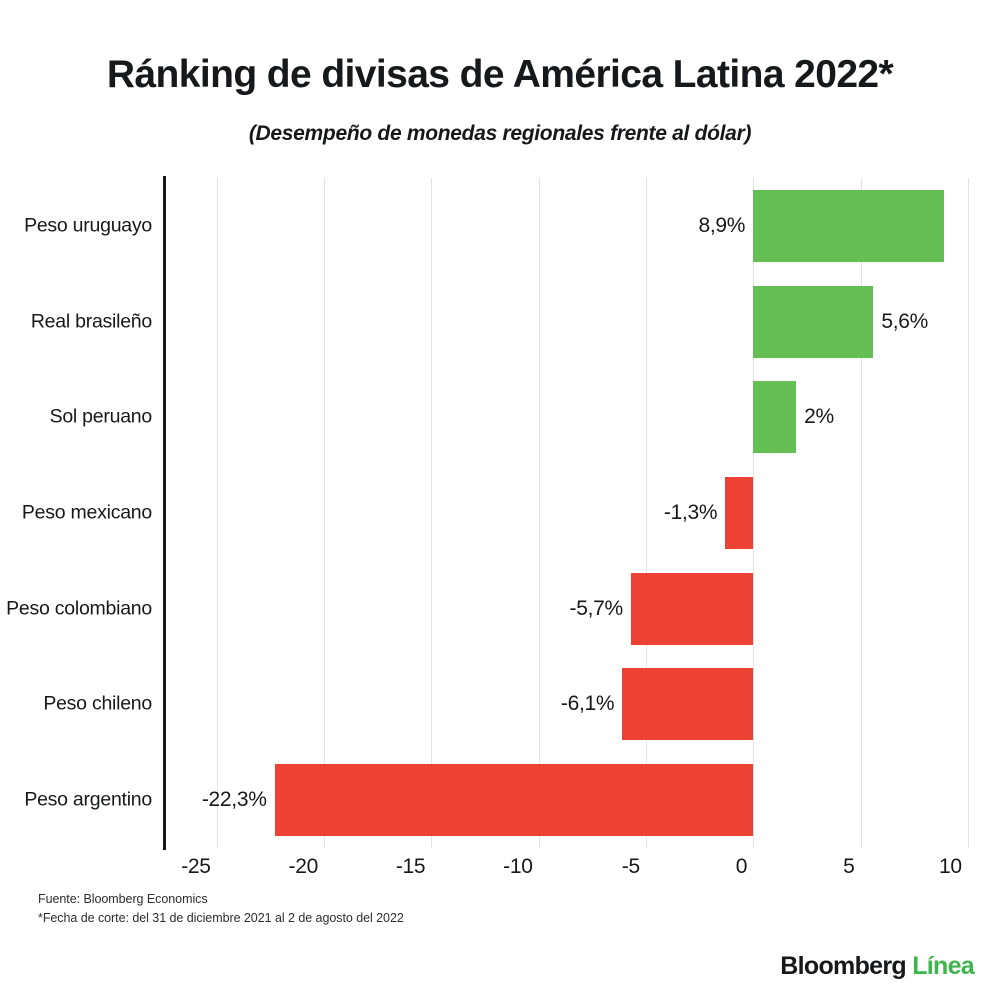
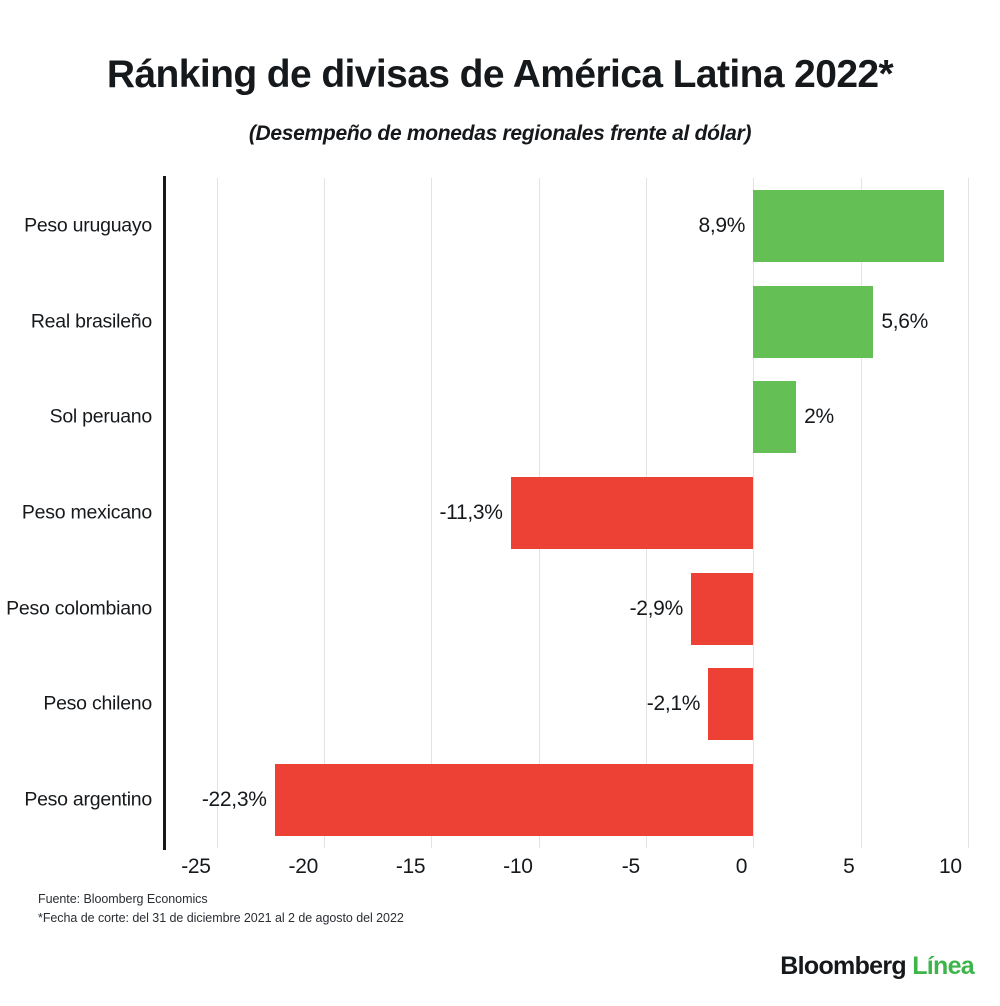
Peso mexicano: -1,3% -> -11,3%
Peso colombiano: -5,7% -> -2,9%
Peso chileno: -6,1% -> -2,1%
